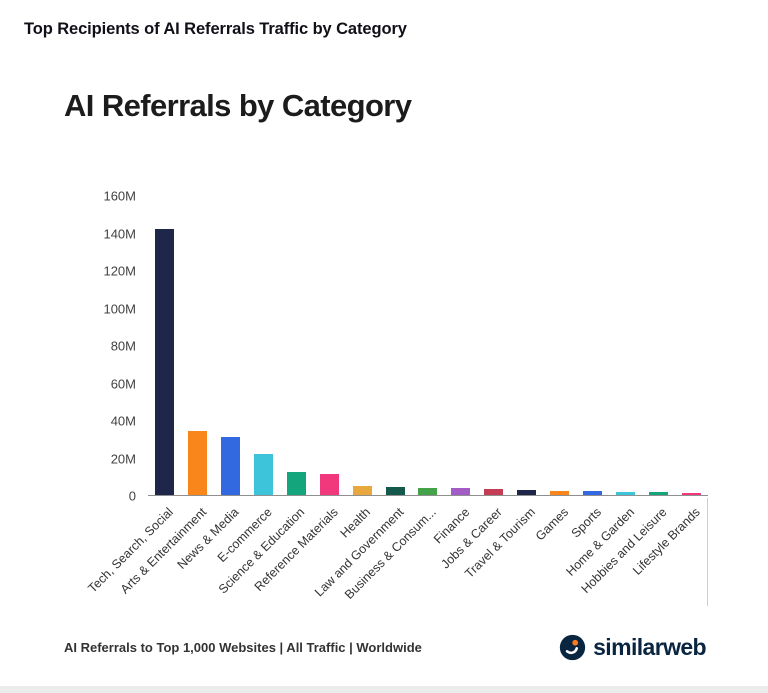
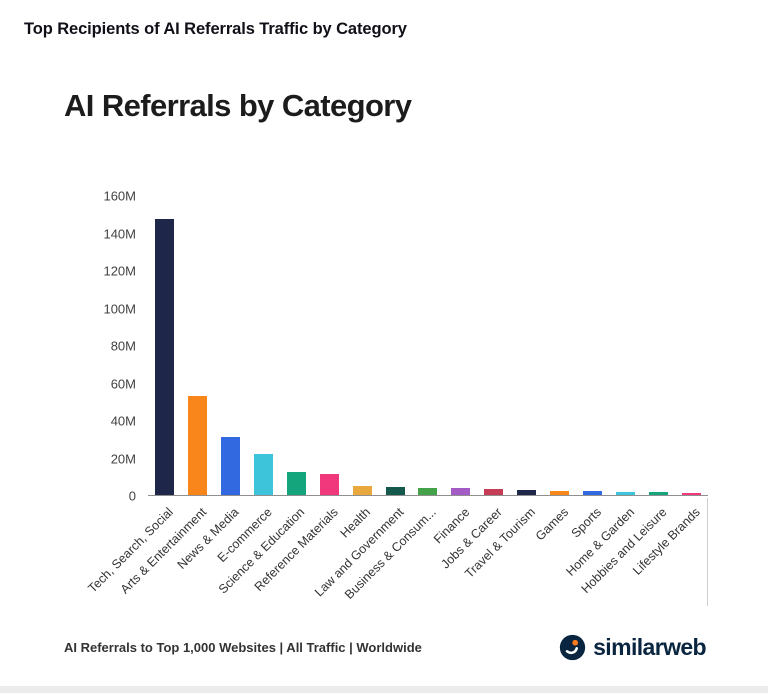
Tech, Search, Social: 142M -> 147M
Arts & Entertainment: 34M -> 53M
